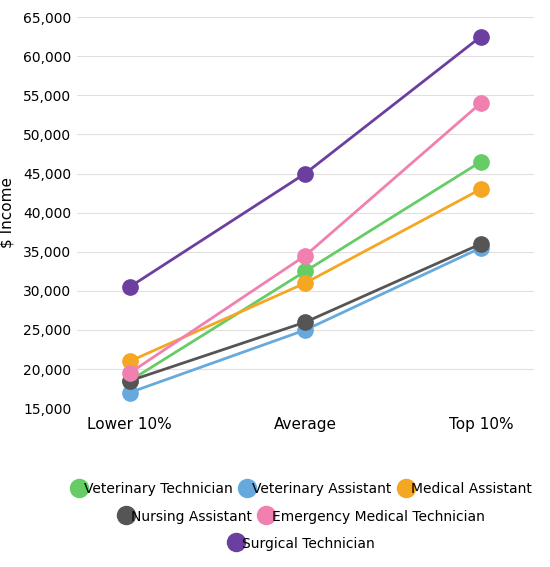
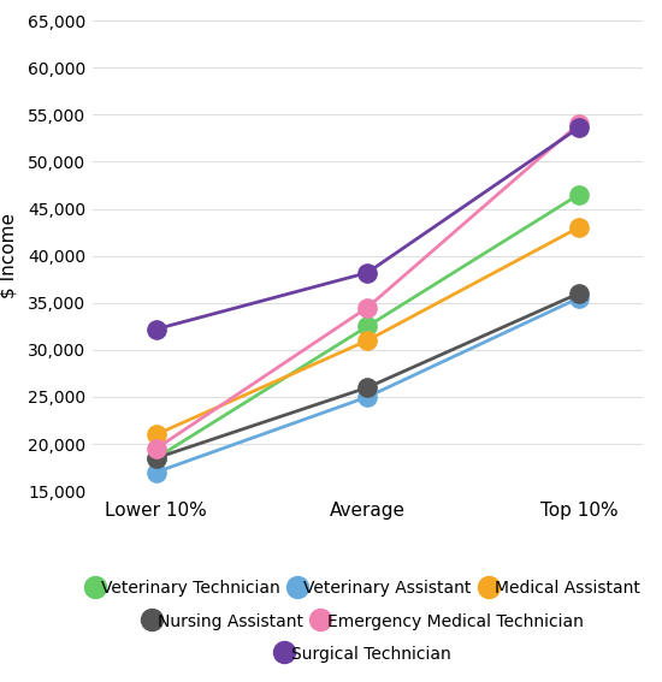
Surgical Technician/Lower 10%: 30,500 -> 32,200
Surgical Technician/Average: 45,000 -> 38,200
Surgical Technician/Top 10%: 62,500 -> 53,600
